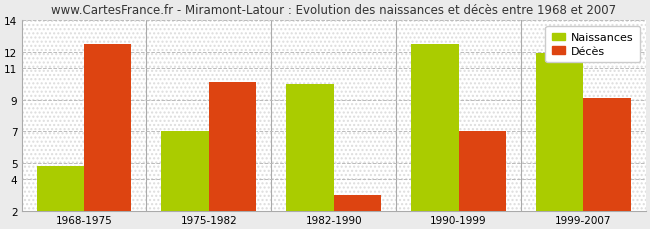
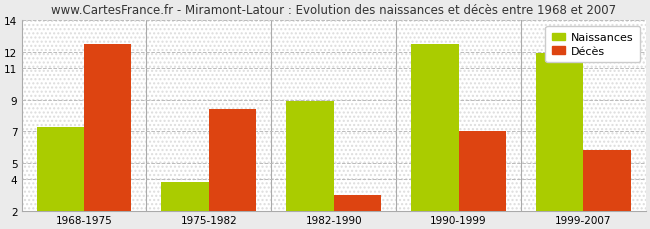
Naissances/1968-1975: 4.8 -> 7.3
Naissances/1975-1982: 7.0 -> 3.8
Décès/1975-1982: 10.1 -> 8.4
Naissances/1982-1990: 10.0 -> 8.9
Décès/1999-2007: 9.1 -> 5.8
